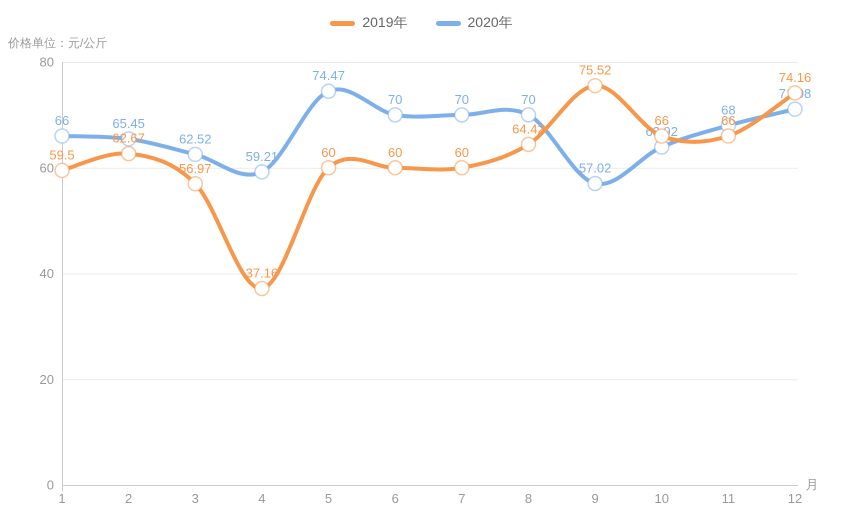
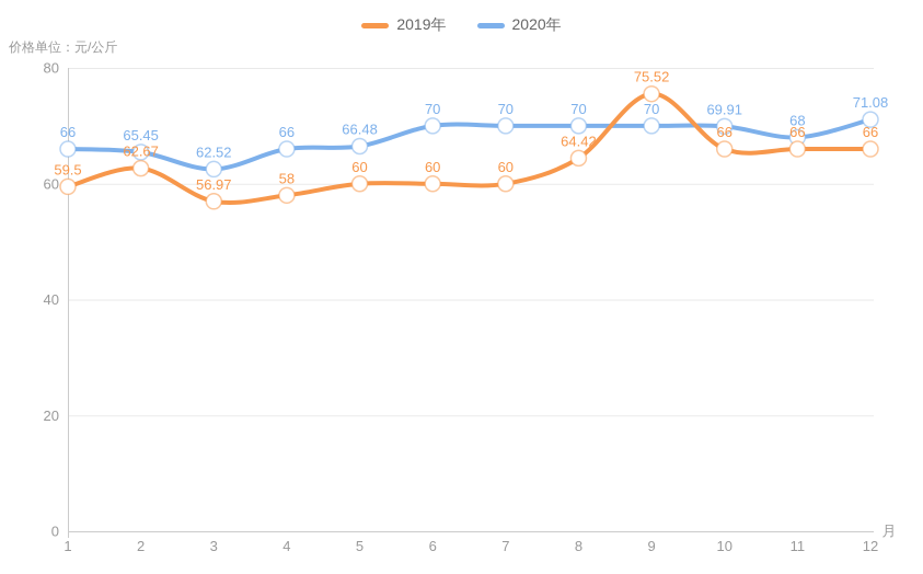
2019年/4: 37.16 -> 58
2020年/4: 59.21 -> 66
2020年/5: 74.47 -> 66.48
2020年/9: 57.02 -> 70
2020年/10: 63.92 -> 69.91
2019年/12: 74.16 -> 66
